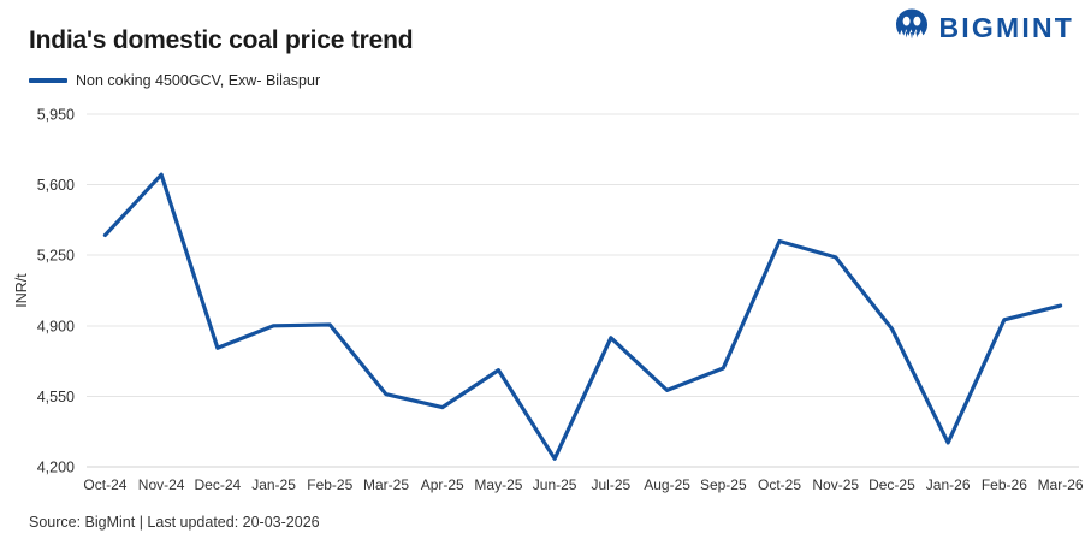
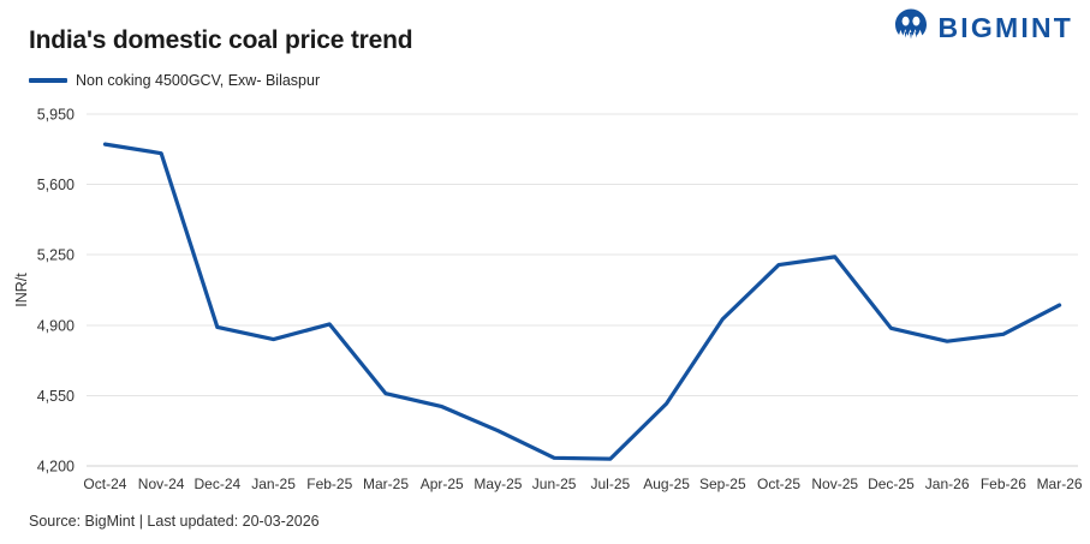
Oct-24: 5350 -> 5800
Nov-24: 5650 -> 5760
Dec-24: 4790 -> 4890
Jan-25: 4900 -> 4830
May-25: 4680 -> 4380
Jul-25: 4840 -> 4240
Aug-25: 4580 -> 4510
Sep-25: 4690 -> 4930
Oct-25: 5320 -> 5200
Jan-26: 4320 -> 4820
Feb-26: 4930 -> 4860
